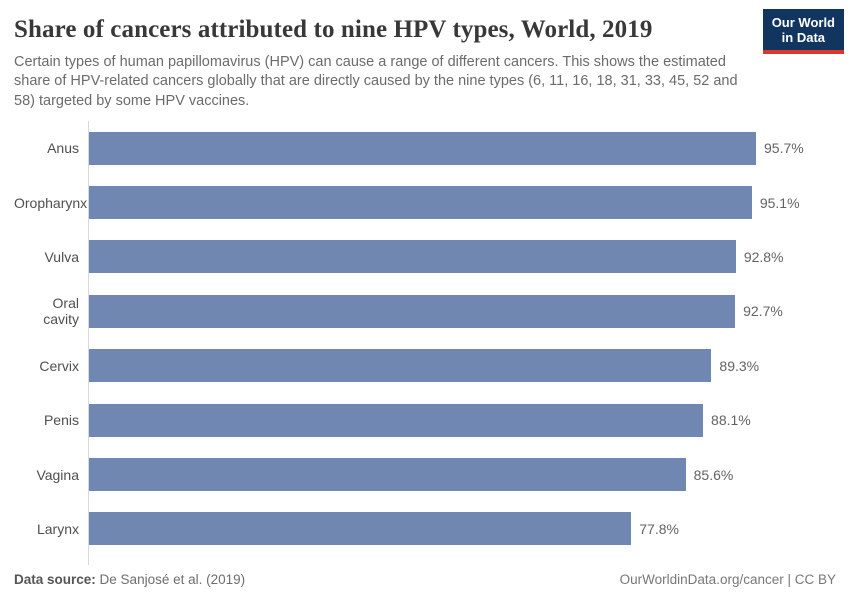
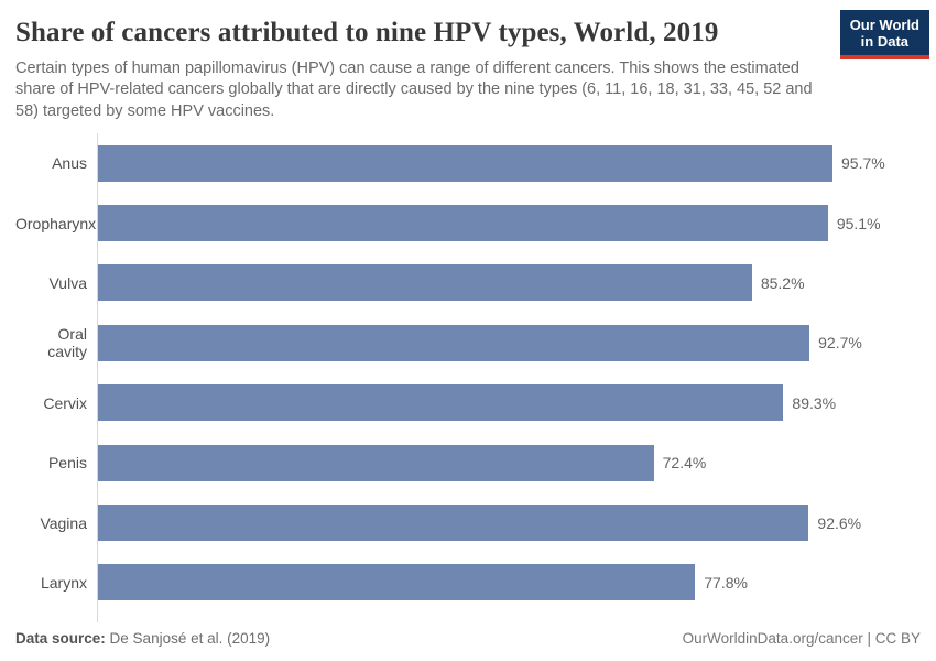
Vulva: 92.8% -> 85.2%
Penis: 88.1% -> 72.4%
Vagina: 85.6% -> 92.6%
